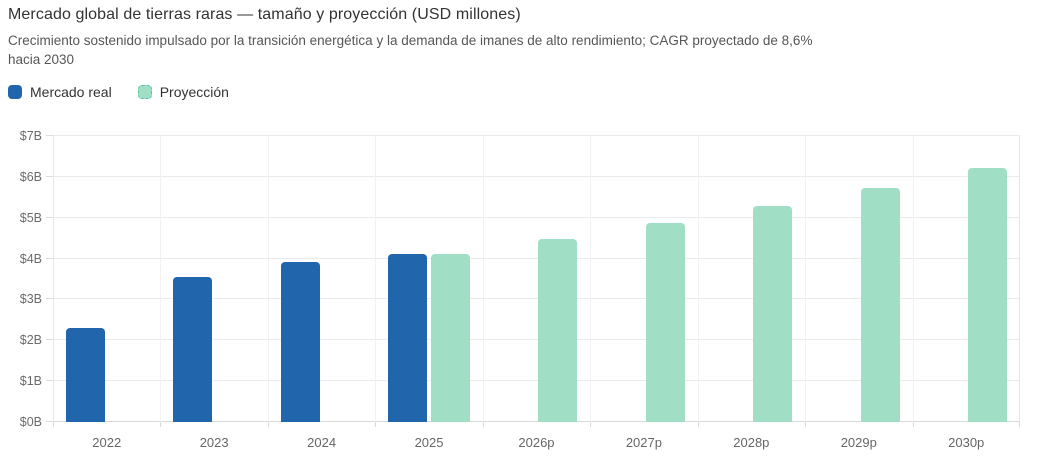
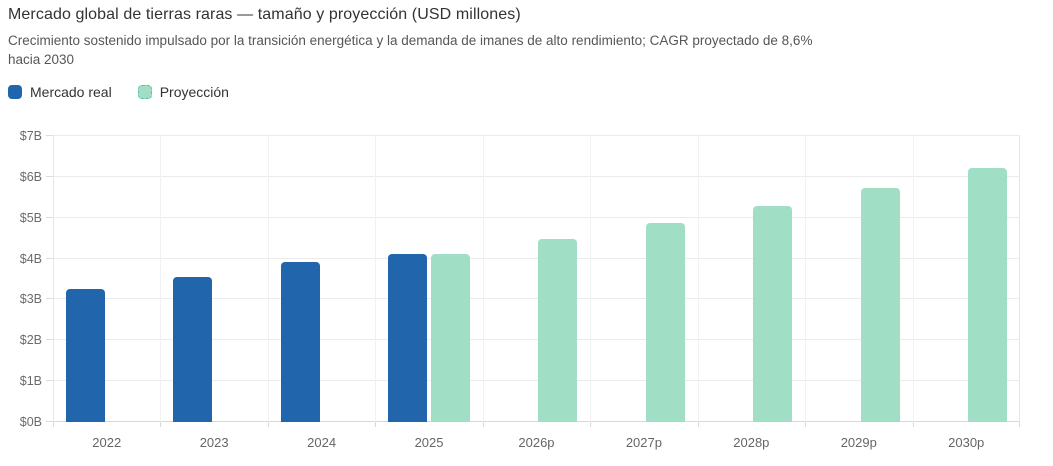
Mercado real/2022: $2.3B -> $3.2B
